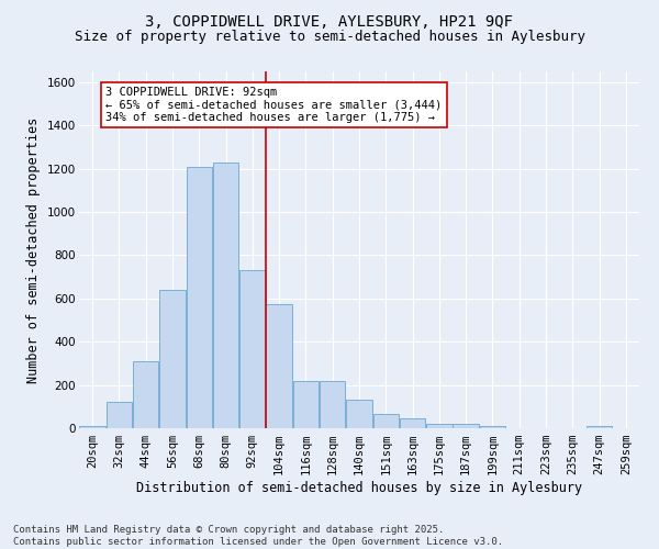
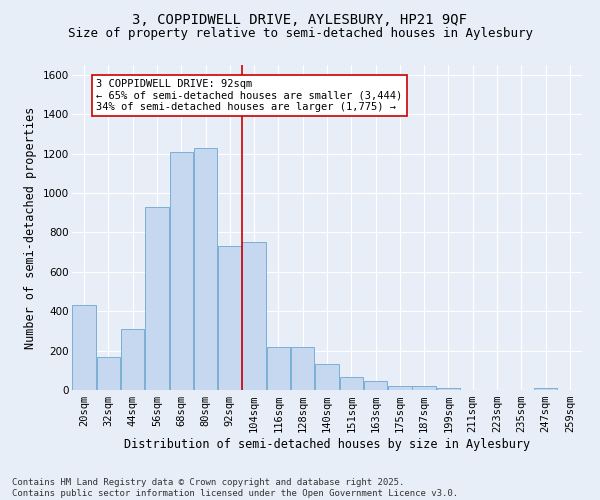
20sqm: 10 -> 430
32sqm: 120 -> 170
56sqm: 640 -> 930
104sqm: 580 -> 750
